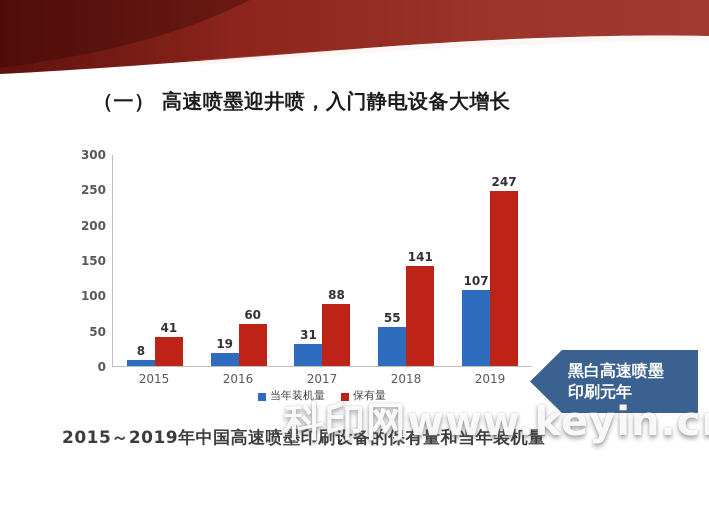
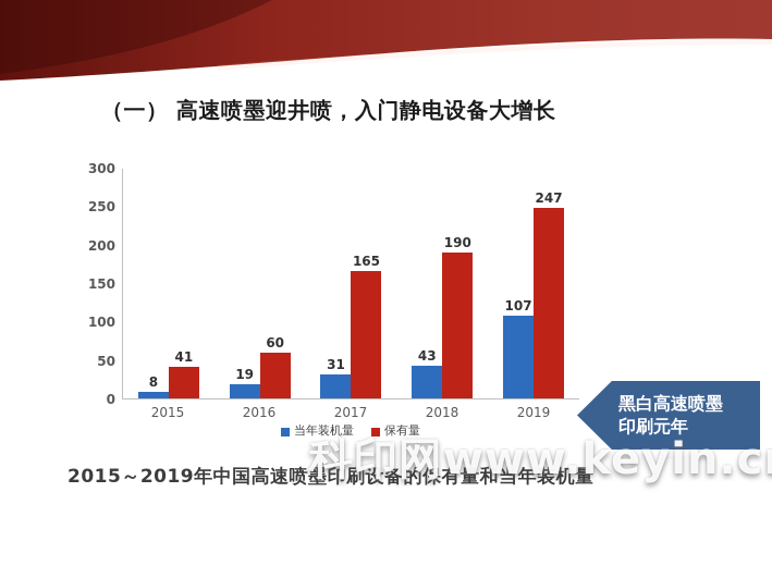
保有量/2017: 88 -> 165
当年装机量/2018: 55 -> 43
保有量/2018: 141 -> 190
